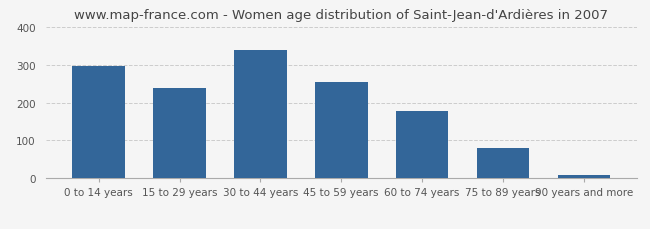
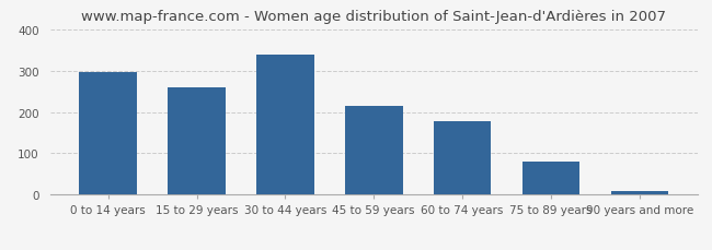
15 to 29 years: 239 -> 260
45 to 59 years: 255 -> 215
